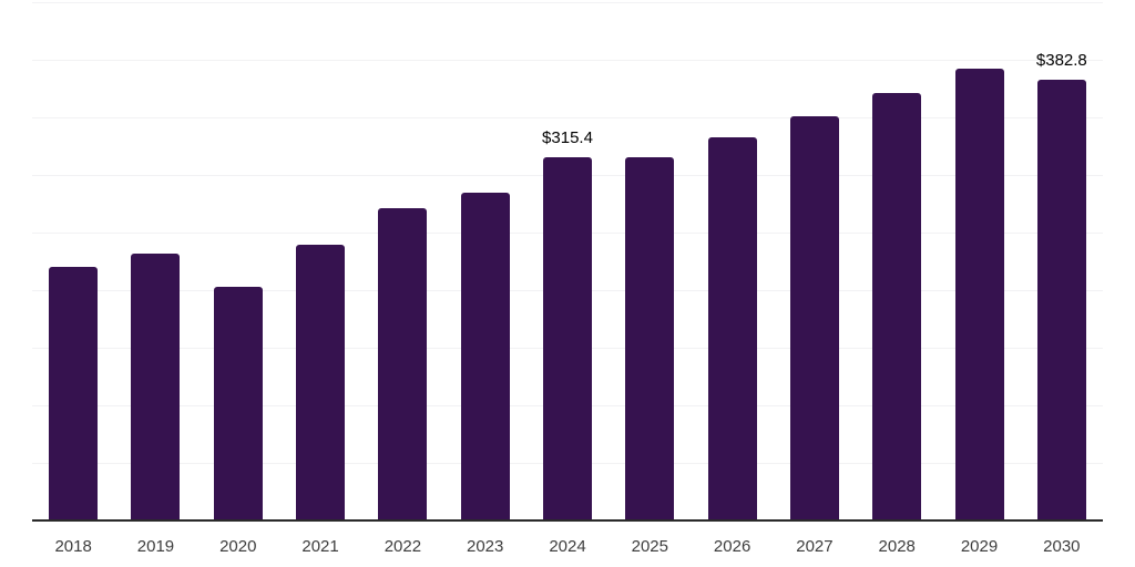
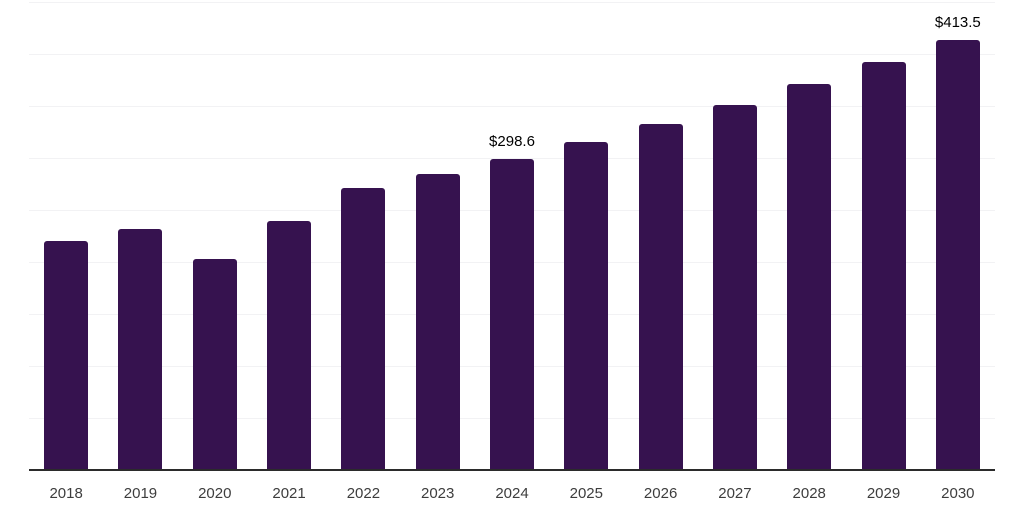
2024: $315.4 -> $298.6
2030: $382.8 -> $413.5
